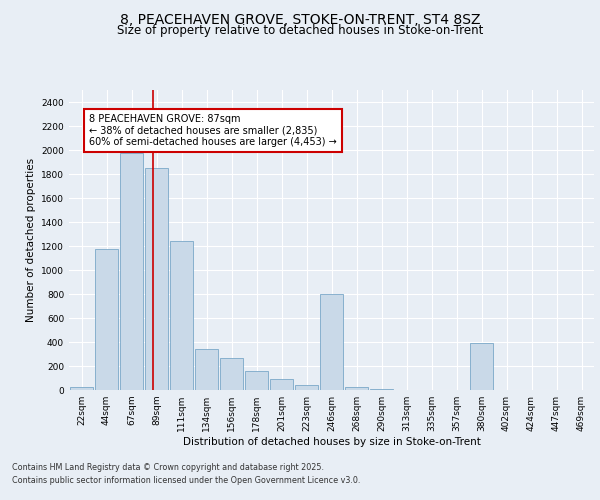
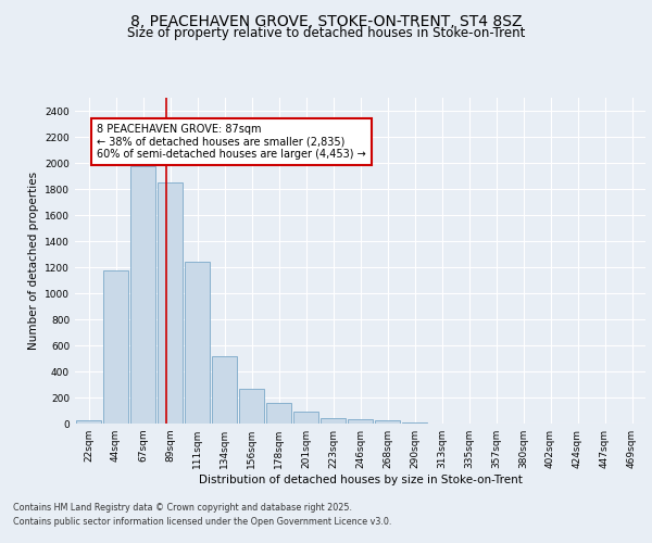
134sqm: 340 -> 520
246sqm: 800 -> 40
380sqm: 390 -> 0
